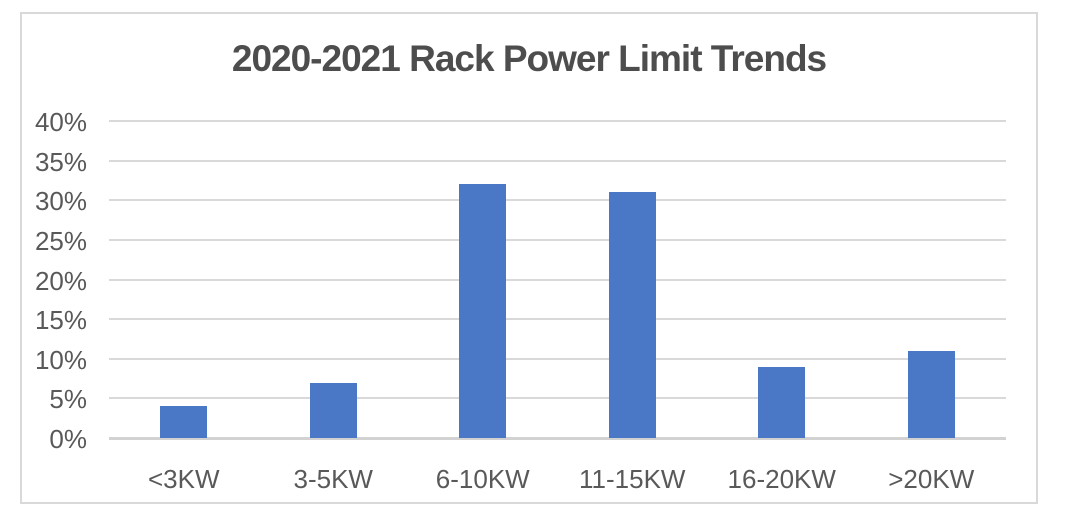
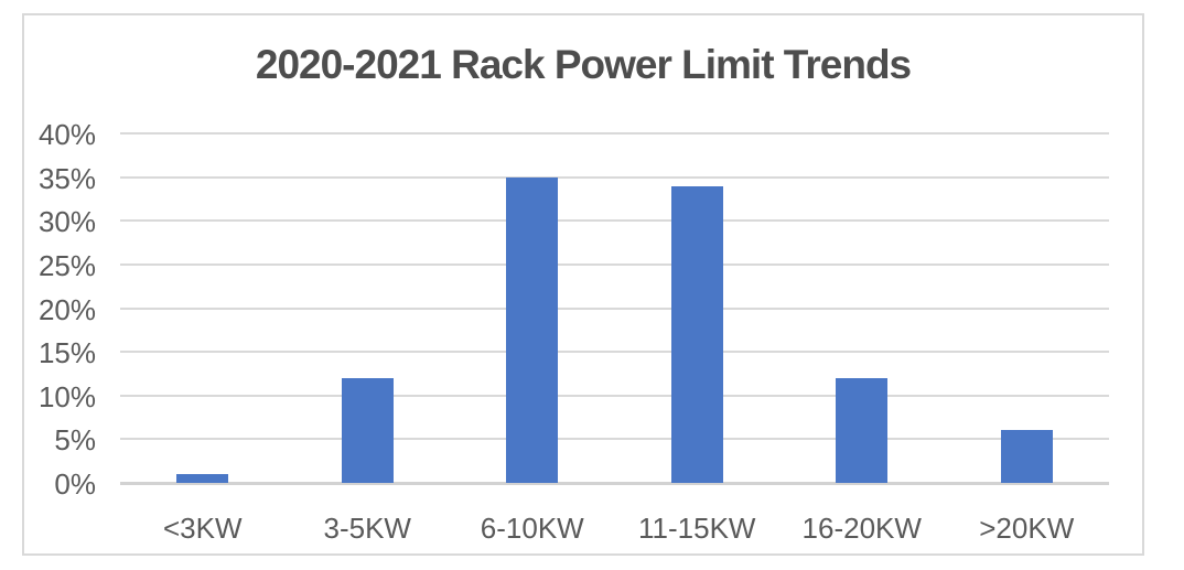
<3KW: 4% -> 1%
3-5KW: 7% -> 12%
6-10KW: 32% -> 35%
11-15KW: 31% -> 34%
16-20KW: 9% -> 12%
>20KW: 11% -> 6%
